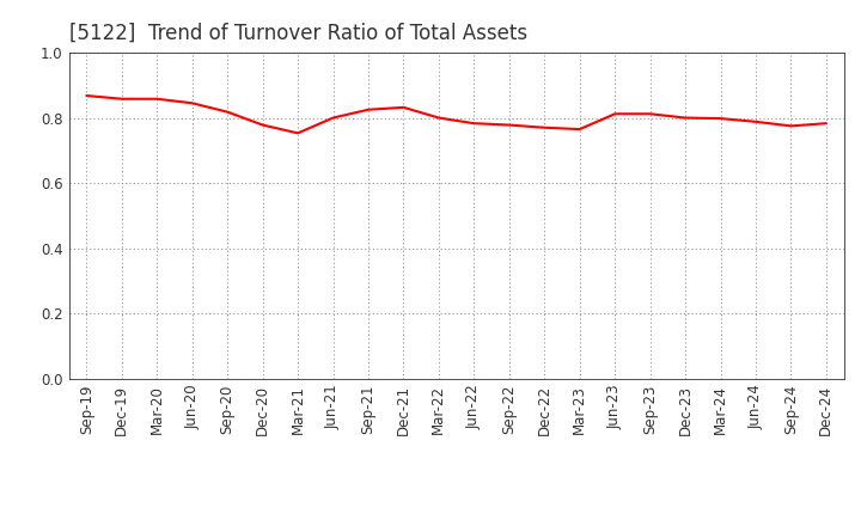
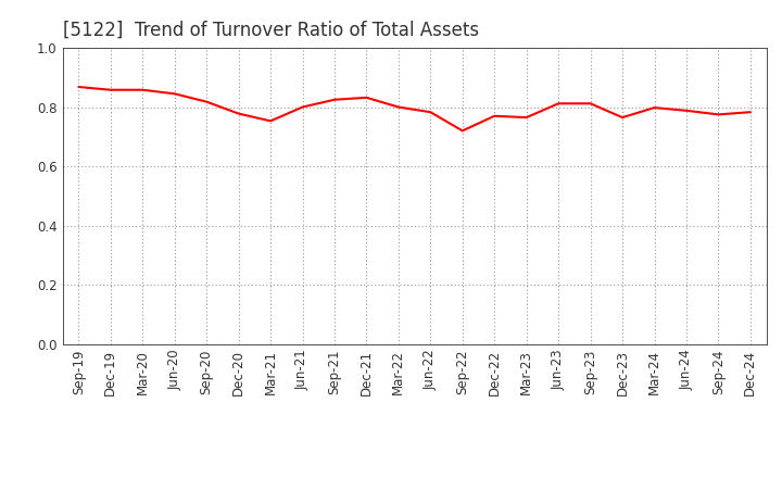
Sep-22: 0.778 -> 0.720
Dec-23: 0.800 -> 0.765
